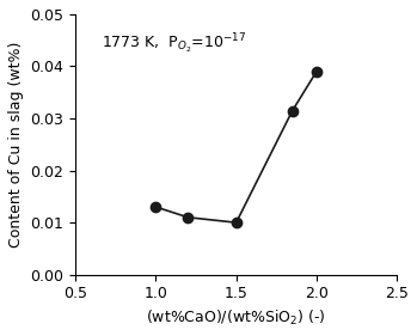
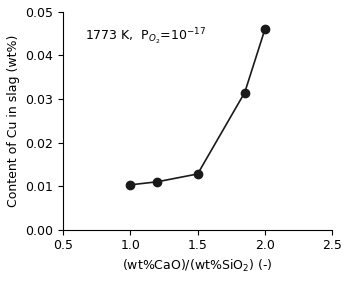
1.0: 0.0130 -> 0.0103
1.5: 0.0100 -> 0.0128
2.0: 0.0390 -> 0.0460
